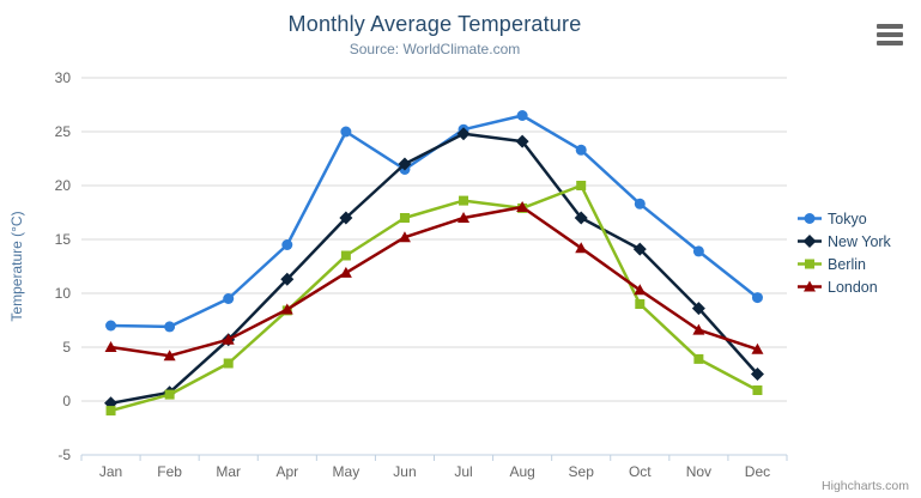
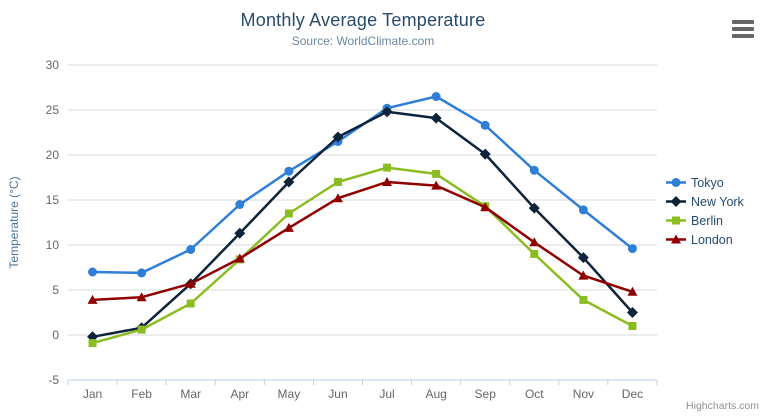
London/Jan: 5 -> 4
Tokyo/May: 25 -> 18
London/Aug: 18 -> 17
New York/Sep: 17 -> 20
Berlin/Sep: 20 -> 14
